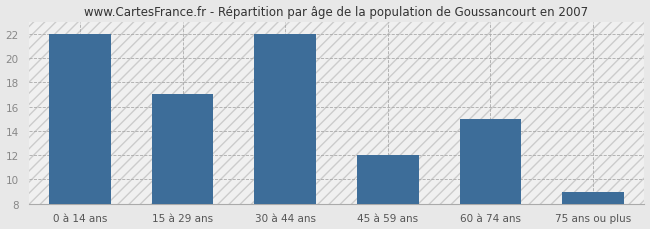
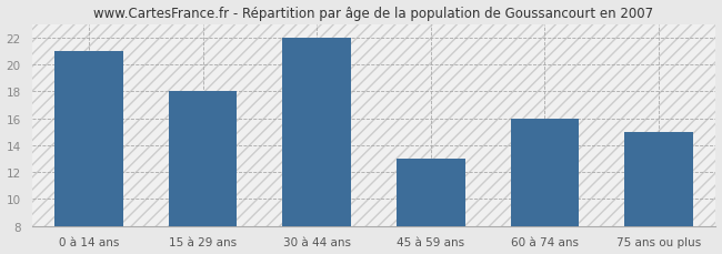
0 à 14 ans: 22 -> 21
15 à 29 ans: 17 -> 18
45 à 59 ans: 12 -> 13
60 à 74 ans: 15 -> 16
75 ans ou plus: 9 -> 15
